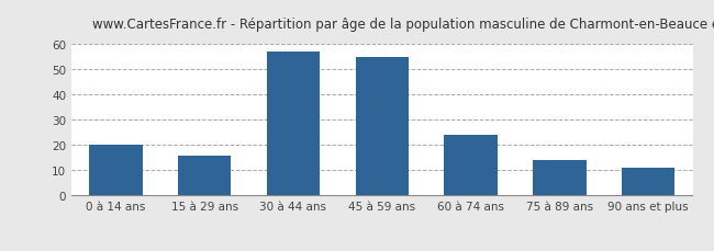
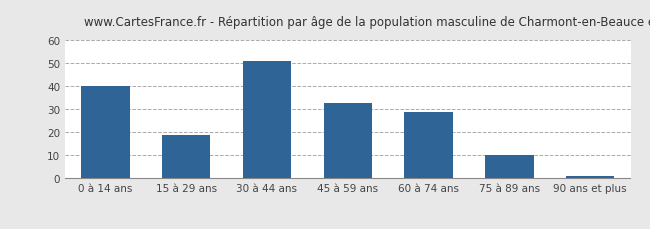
0 à 14 ans: 20 -> 40
15 à 29 ans: 16 -> 19
30 à 44 ans: 57 -> 51
45 à 59 ans: 55 -> 33
60 à 74 ans: 24 -> 29
75 à 89 ans: 14 -> 10
90 ans et plus: 11 -> 1
